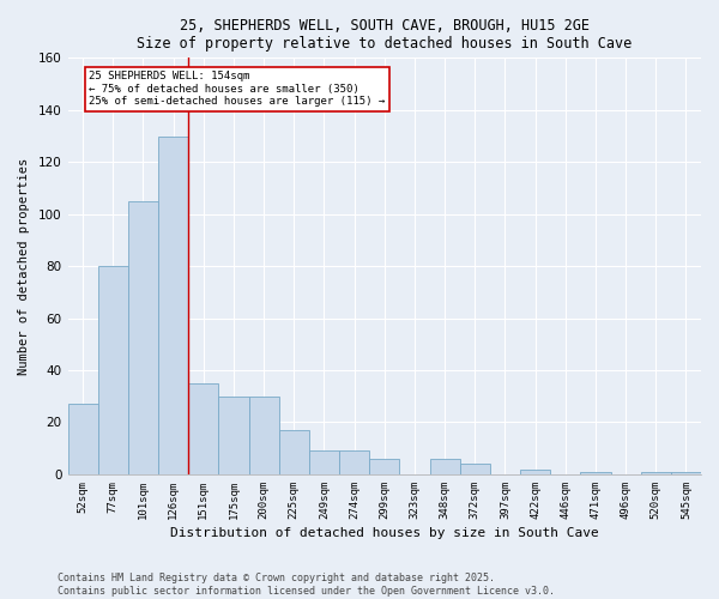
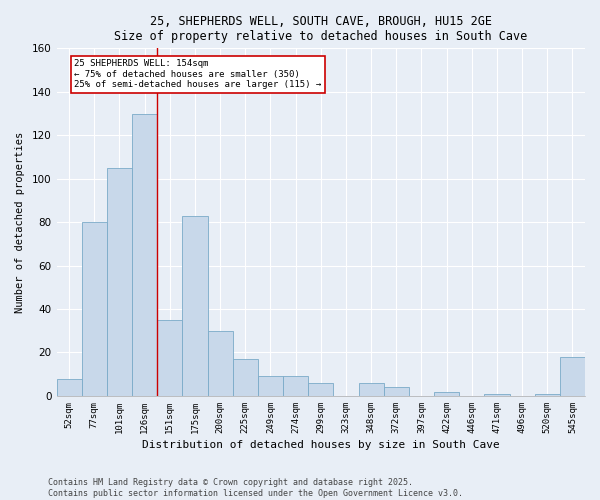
52sqm: 27 -> 8
175sqm: 30 -> 83
545sqm: 1 -> 18
